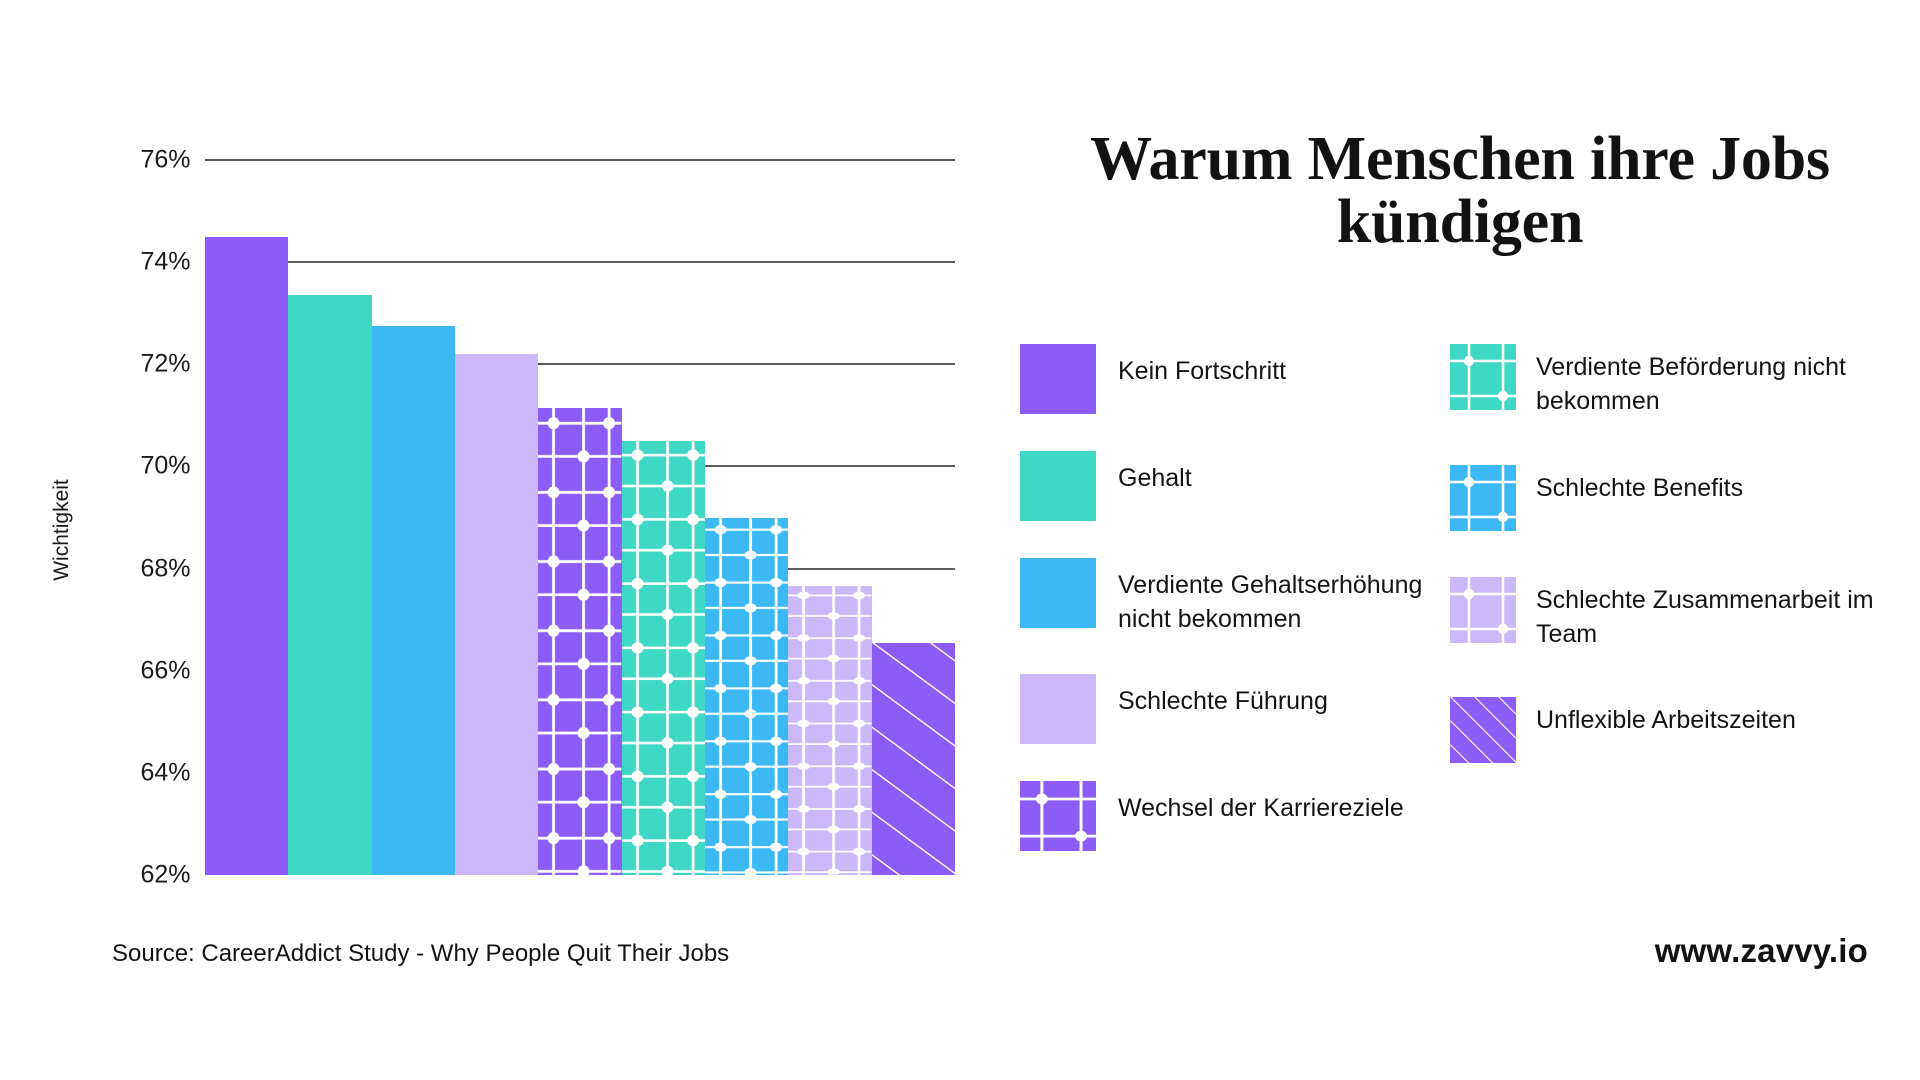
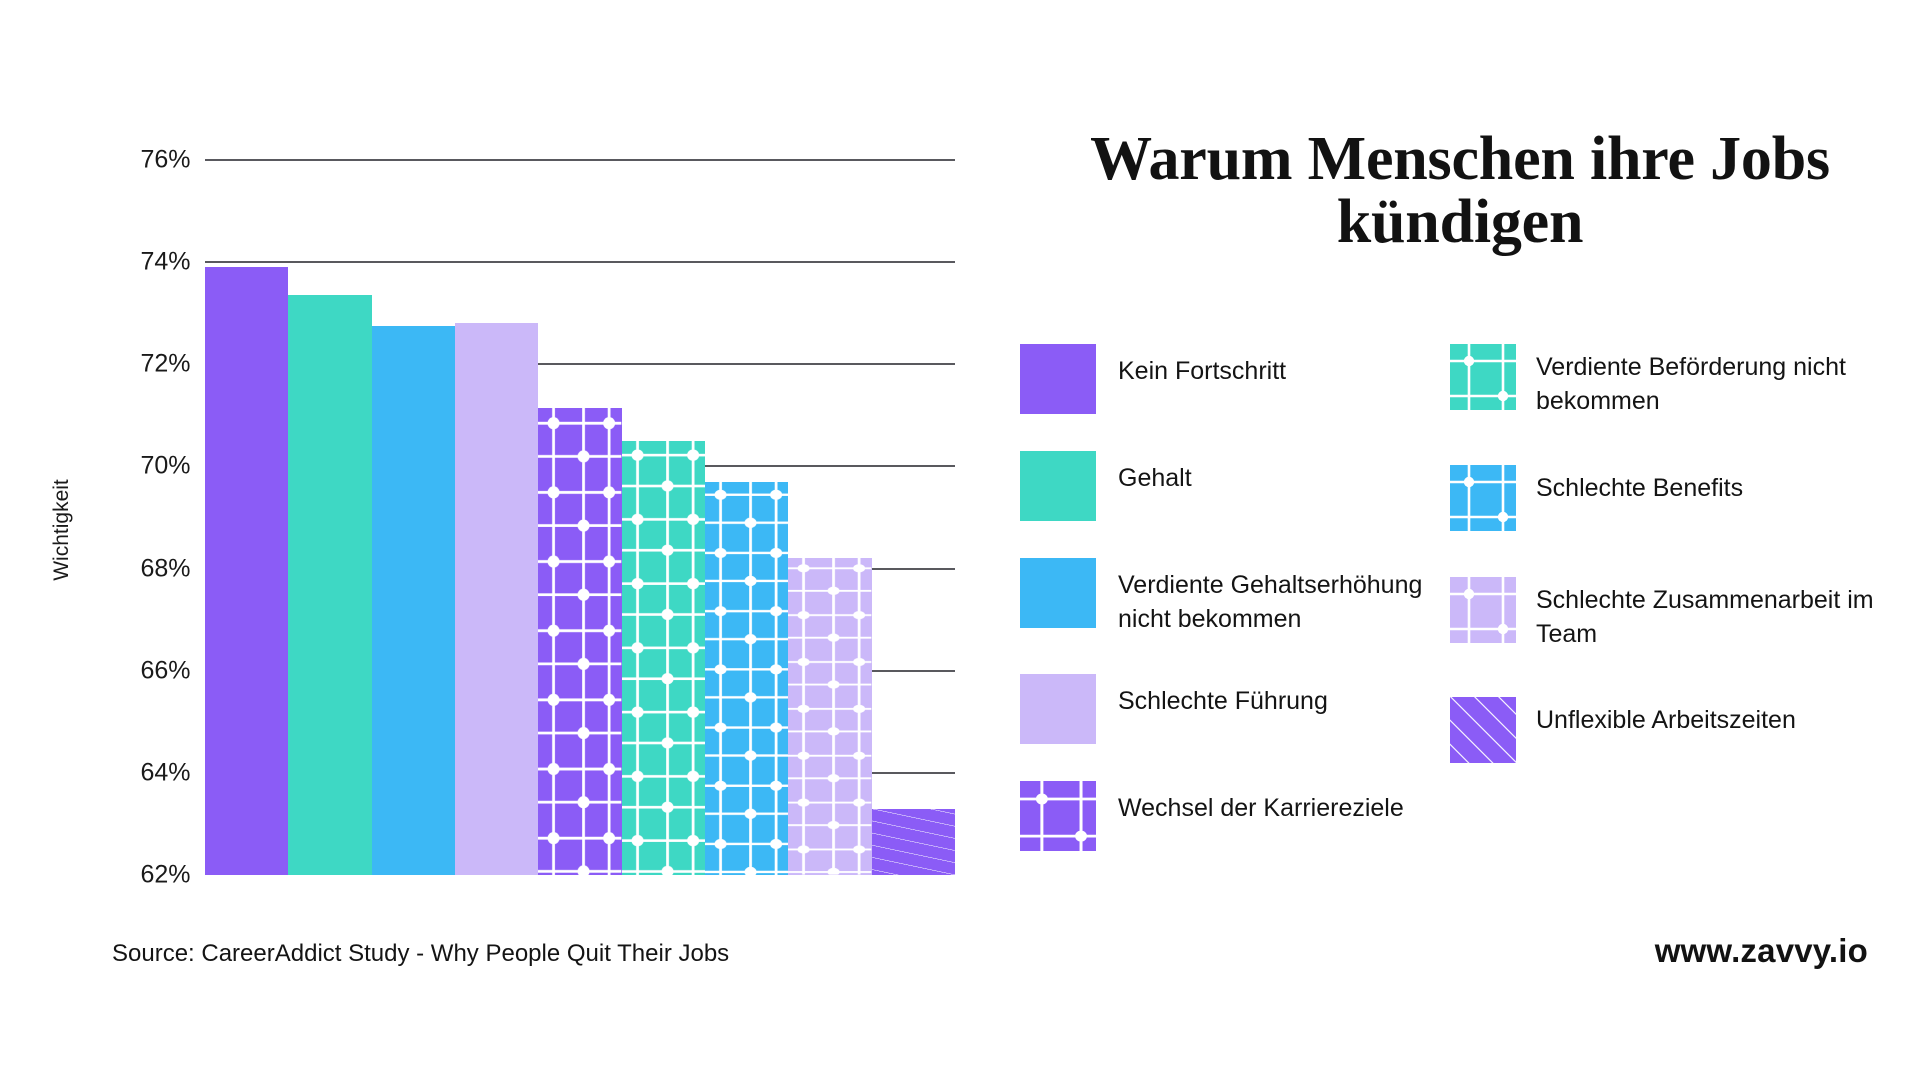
Kein Fortschritt: 74.5% -> 73.9%
Schlechte Führung: 72.2% -> 72.8%
Schlechte Benefits: 69.0% -> 69.7%
Schlechte Zusammenarbeit im Team: 67.7% -> 68.2%
Unflexible Arbeitszeiten: 66.5% -> 63.3%
